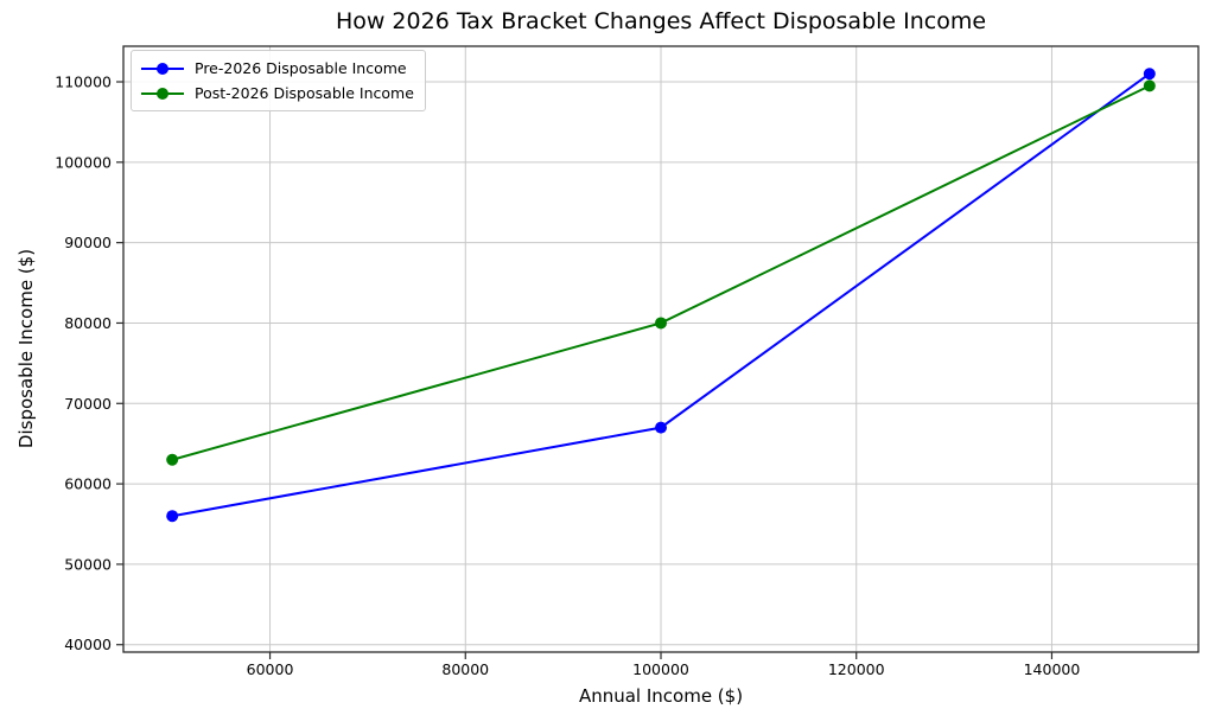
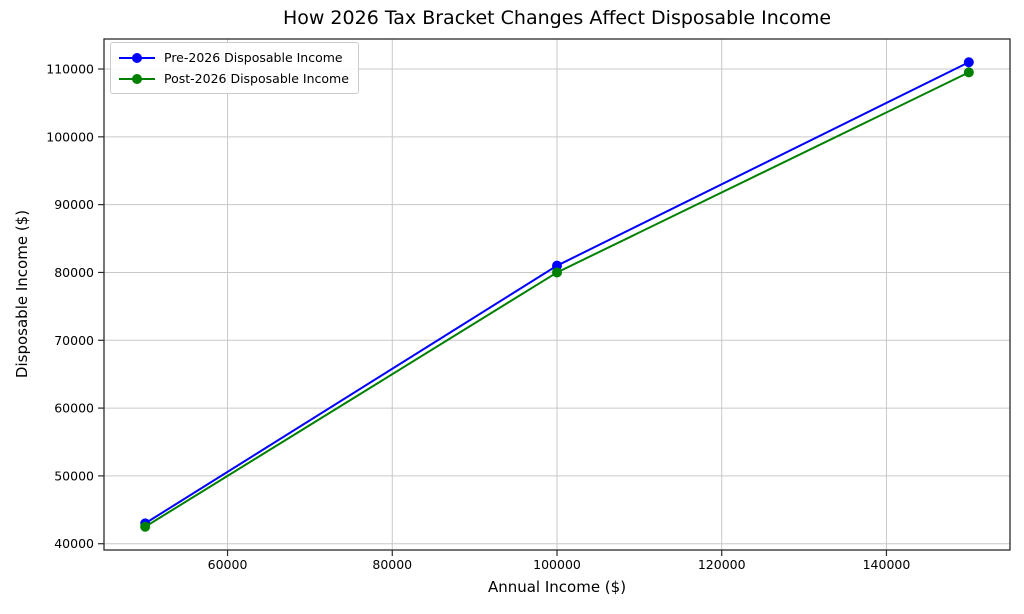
Pre-2026 Disposable Income/50000: 56000 -> 43000
Post-2026 Disposable Income/50000: 63000 -> 42000
Pre-2026 Disposable Income/100000: 67000 -> 81000
